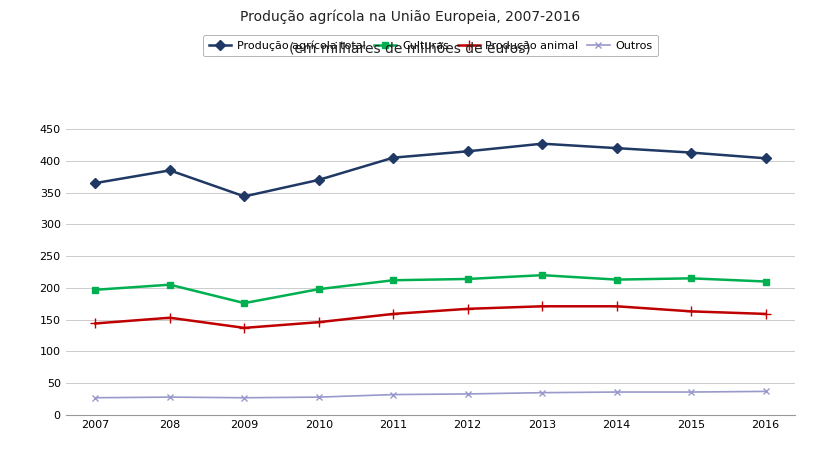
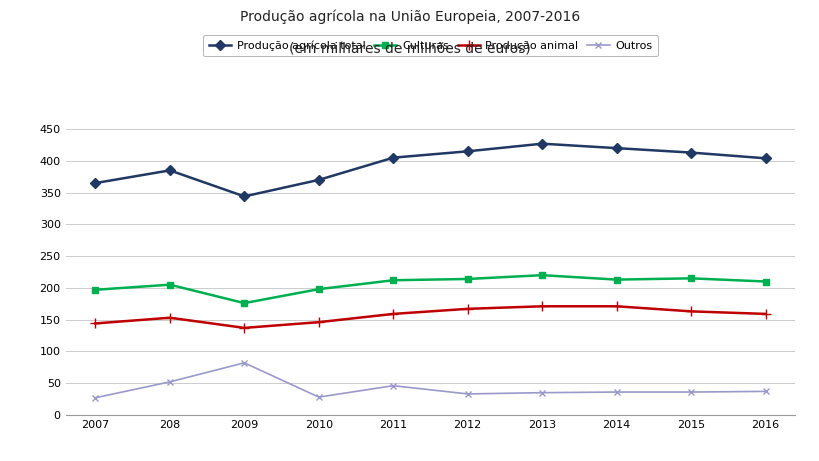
Outros/208: 28 -> 52
Outros/2009: 27 -> 82
Outros/2011: 32 -> 46
